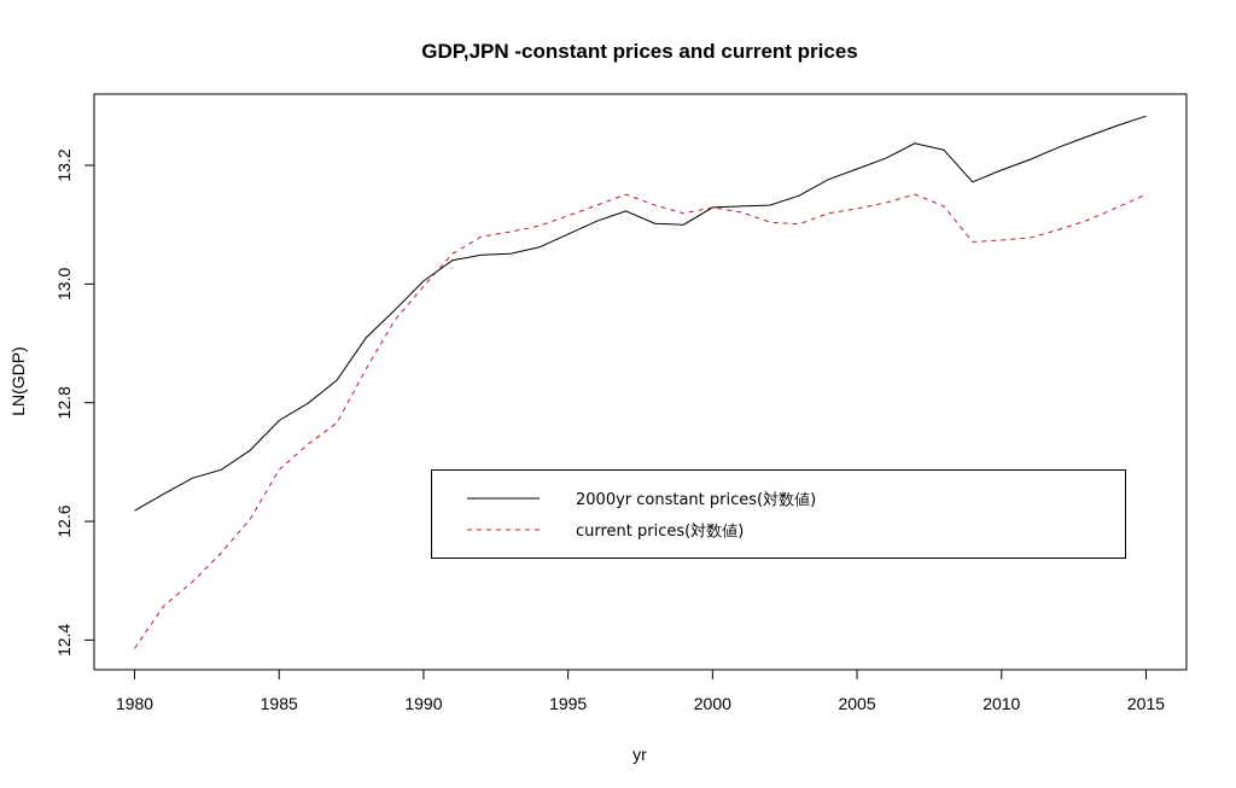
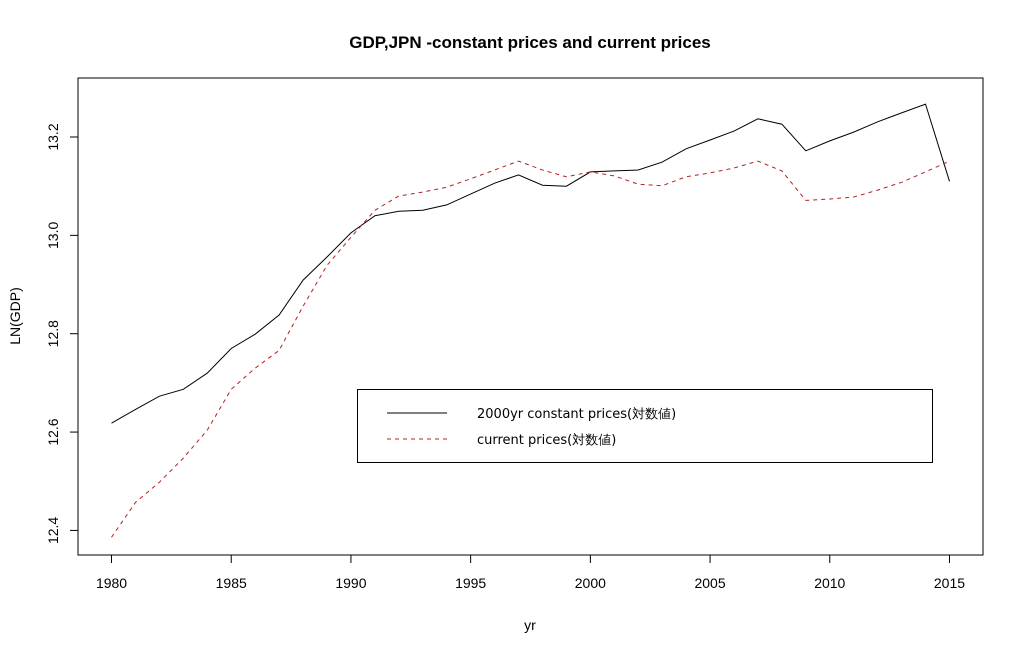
2000yr constant prices(対数値)/2015: 13.28 -> 13.11
